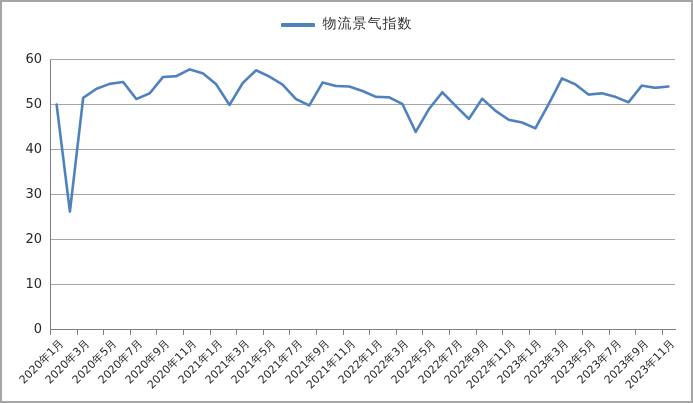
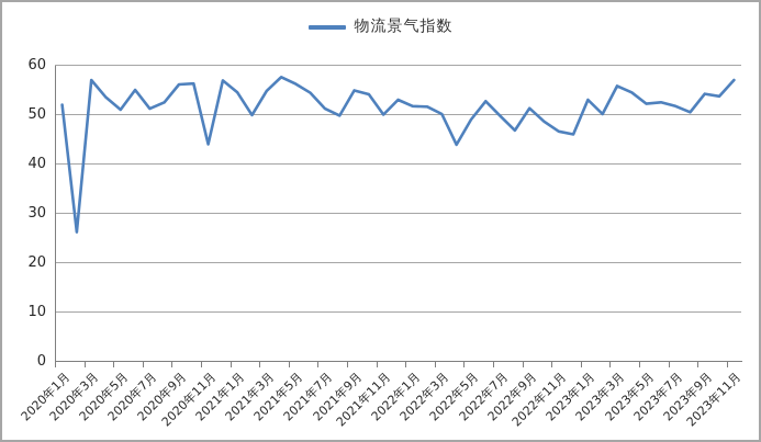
2020年1月: 50 -> 52
2020年3月: 52 -> 57
2020年5月: 55 -> 51
2020年11月: 58 -> 44
2021年11月: 54 -> 50
2023年1月: 45 -> 53
2023年11月: 54 -> 57
